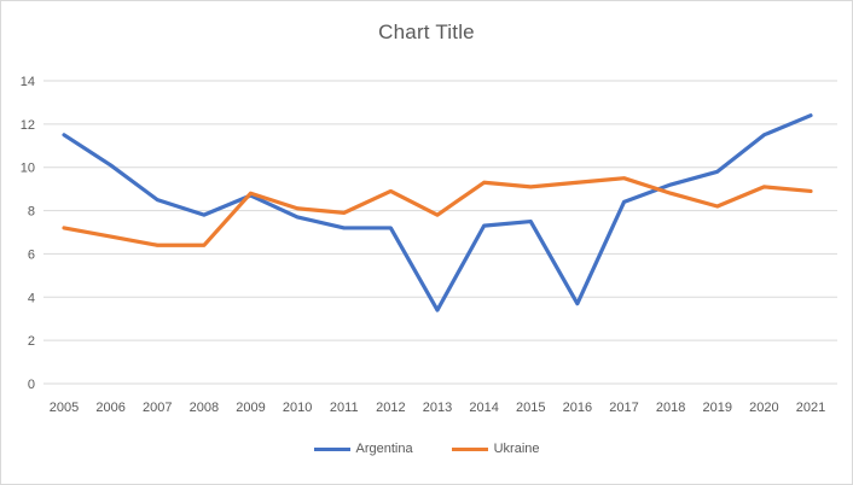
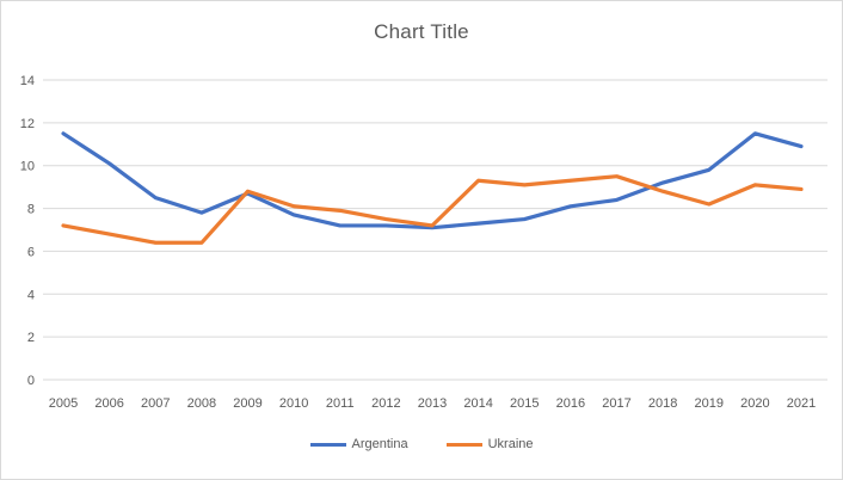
Ukraine/2012: 8.9 -> 7.5
Argentina/2013: 3.4 -> 7.1
Ukraine/2013: 7.8 -> 7.2
Argentina/2016: 3.7 -> 8.1
Argentina/2021: 12.4 -> 10.9
